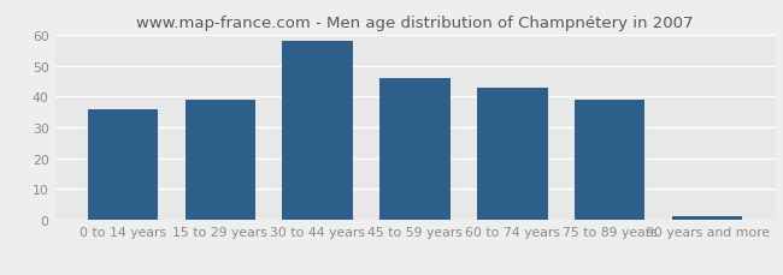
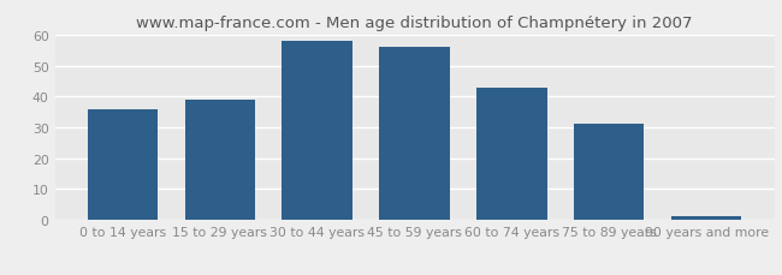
45 to 59 years: 46 -> 56
75 to 89 years: 39 -> 31
